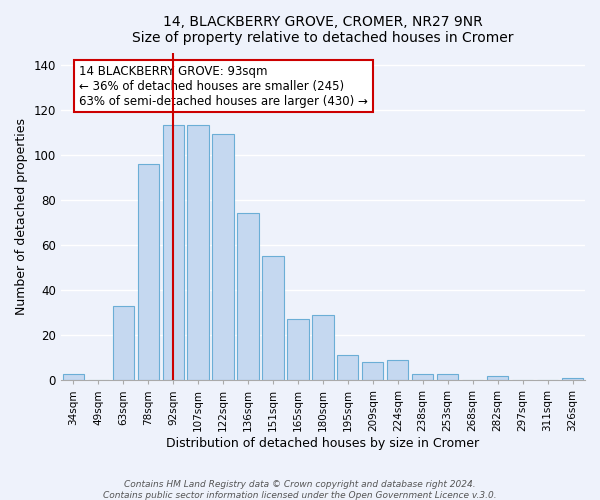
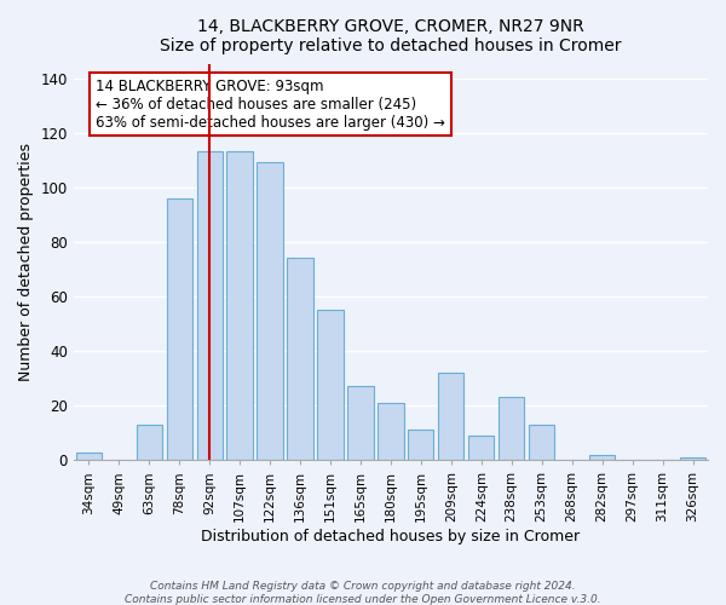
63sqm: 33 -> 13
180sqm: 29 -> 21
209sqm: 8 -> 32
238sqm: 3 -> 23
253sqm: 3 -> 13
